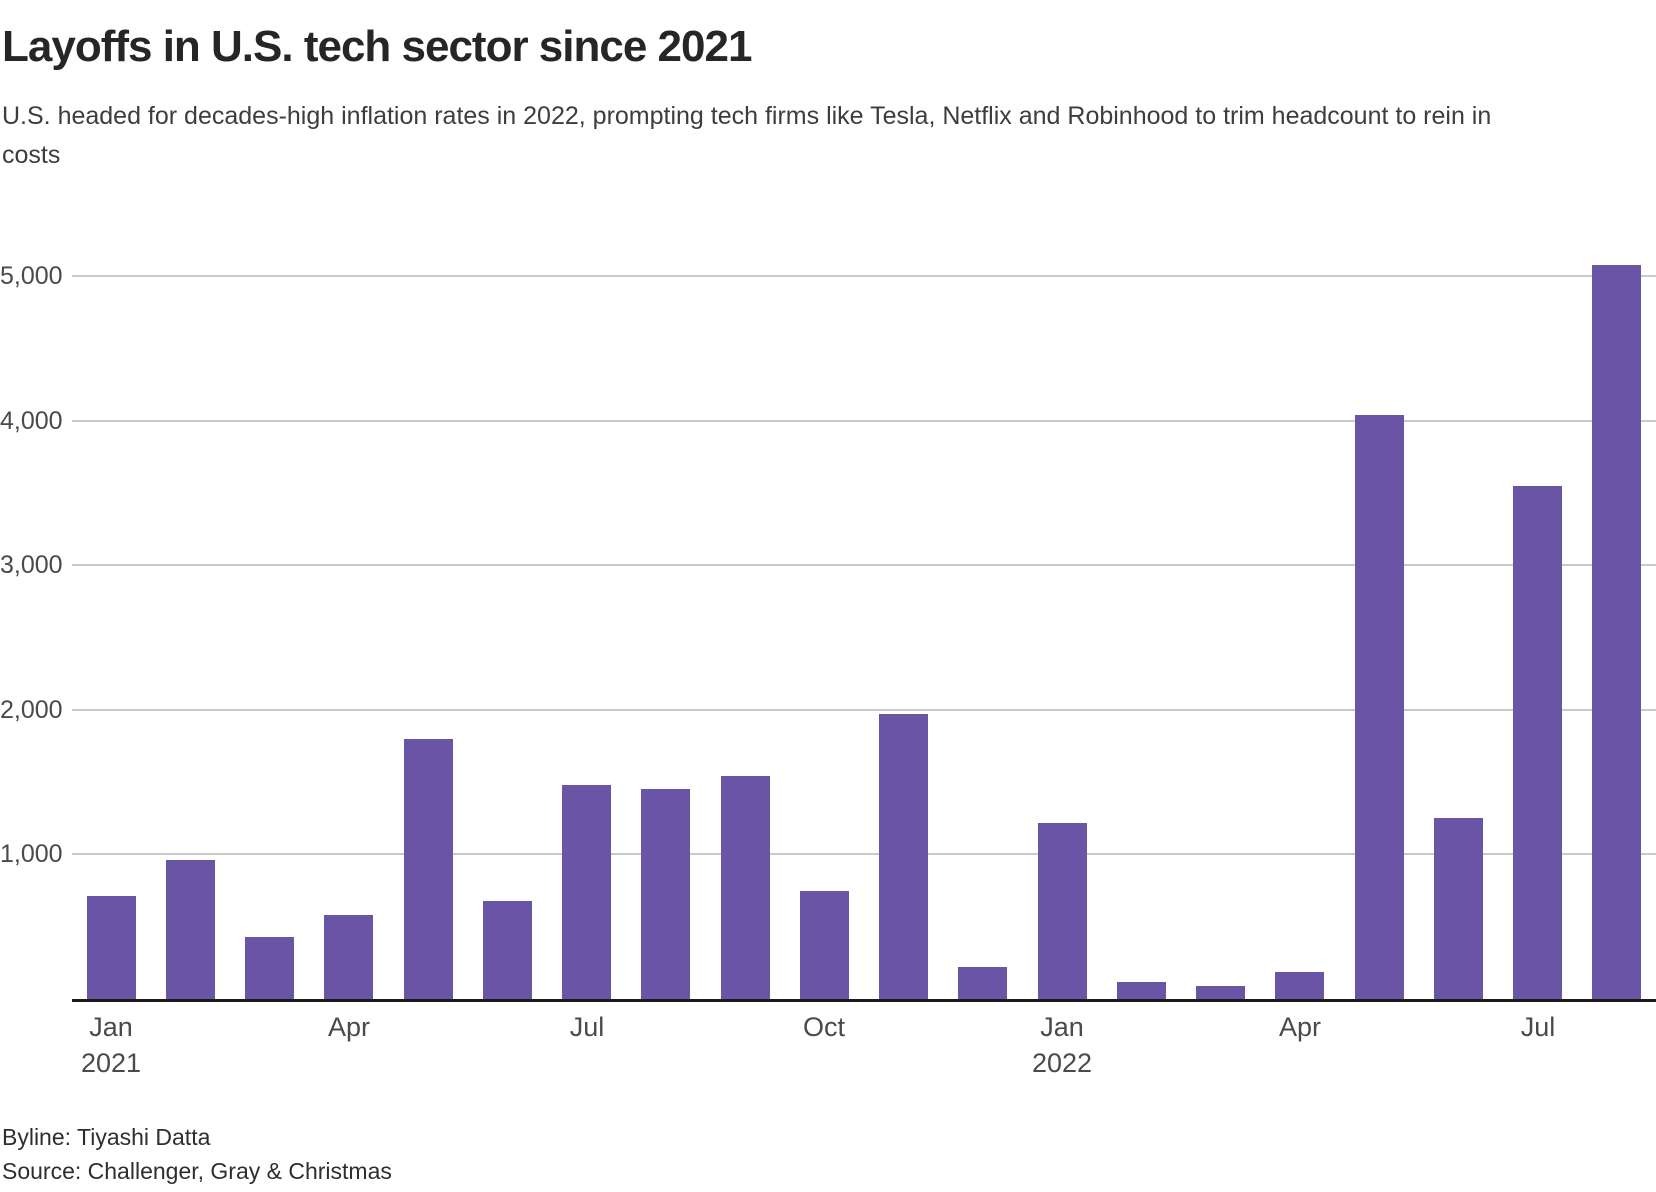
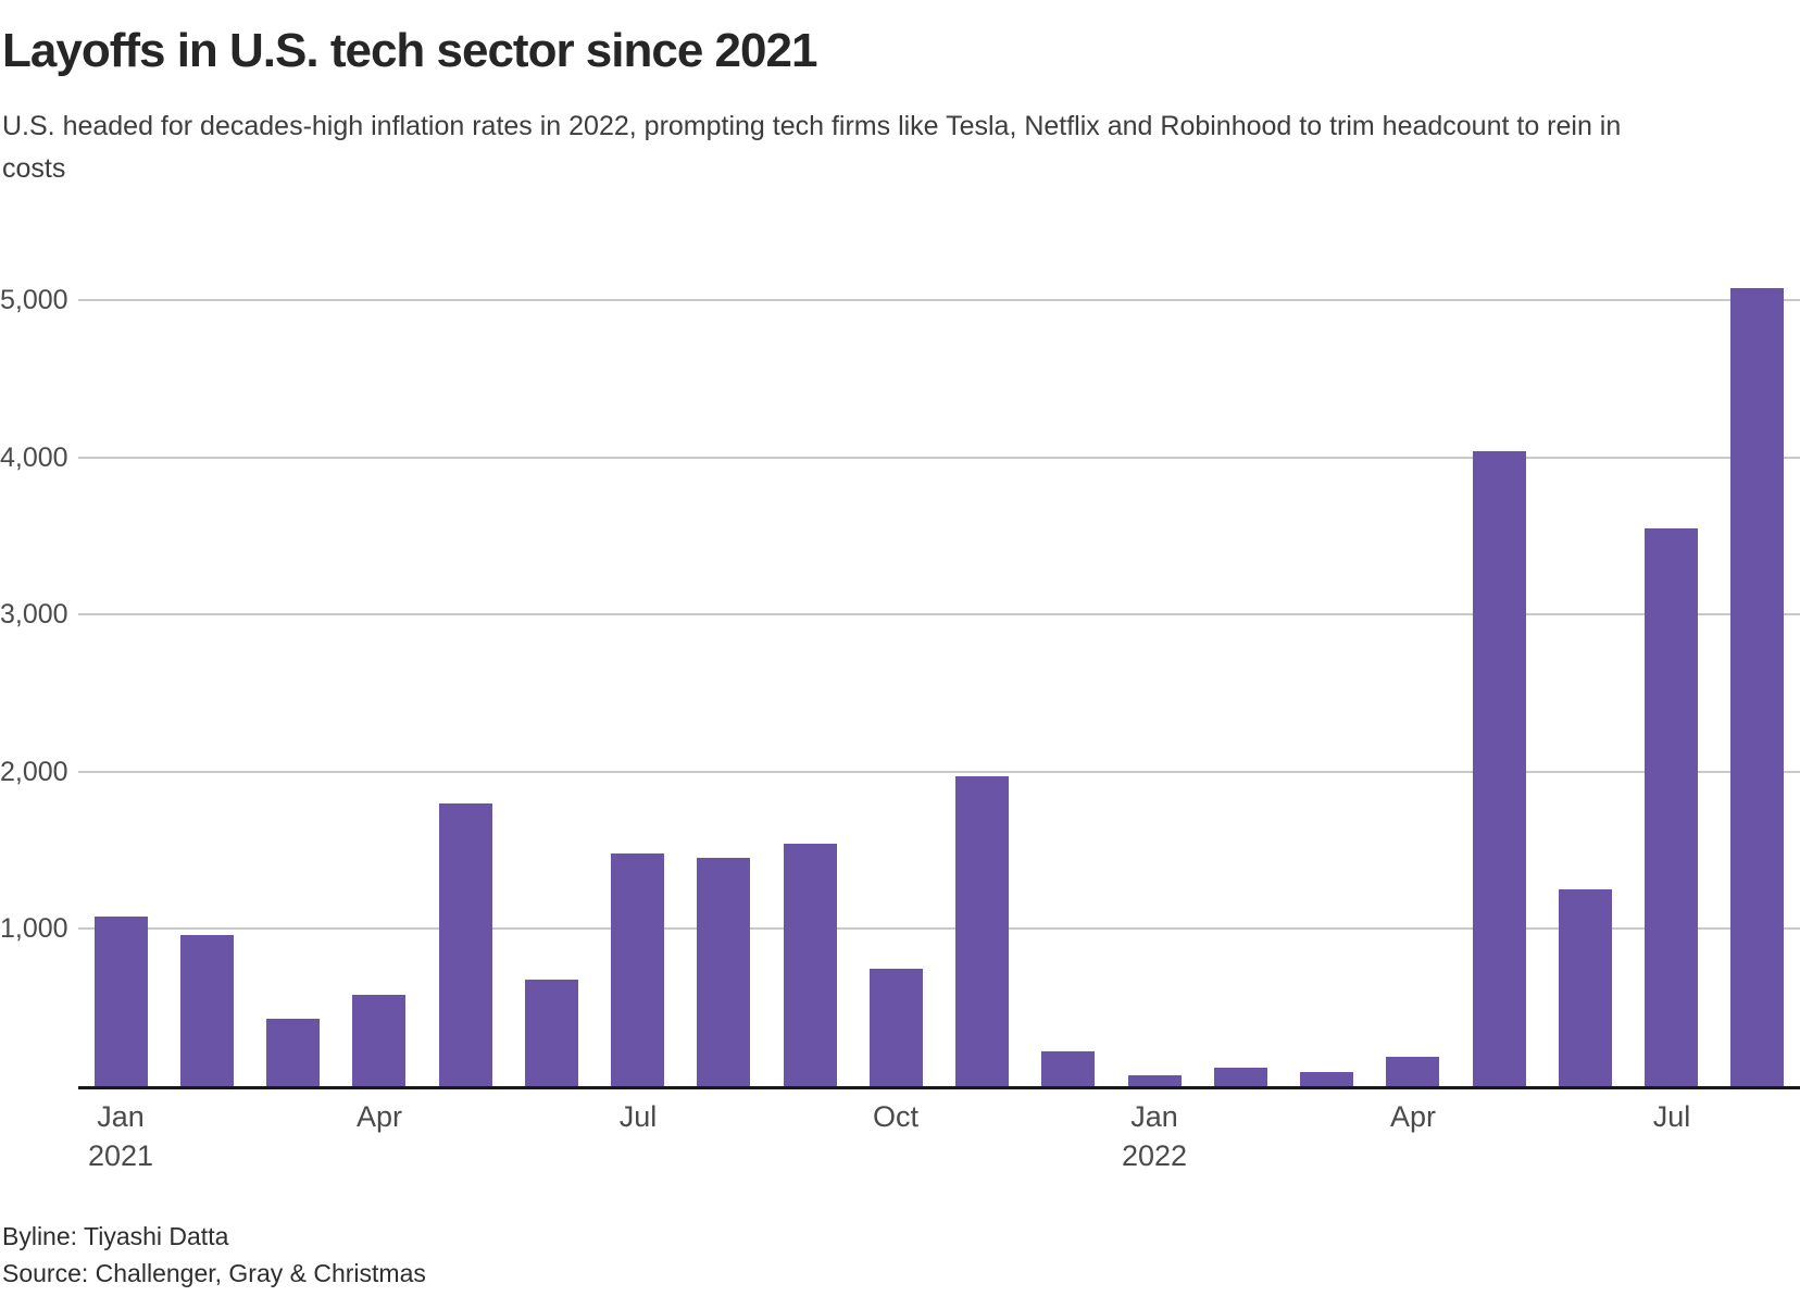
Jan 2021: 710 -> 1080
Jan 2022: 1220 -> 70
